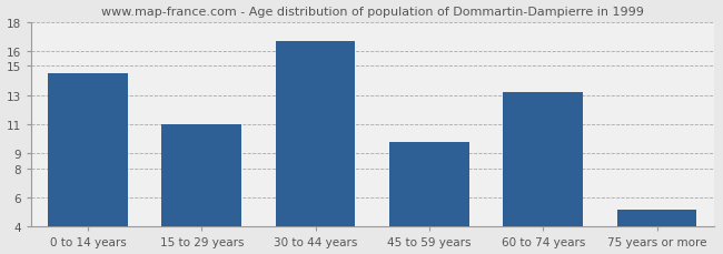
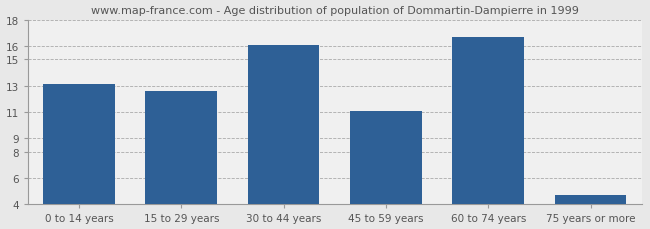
0 to 14 years: 14.5 -> 13.1
15 to 29 years: 11.0 -> 12.6
30 to 44 years: 16.7 -> 16.1
45 to 59 years: 9.8 -> 11.1
60 to 74 years: 13.2 -> 16.7
75 years or more: 5.2 -> 4.7
